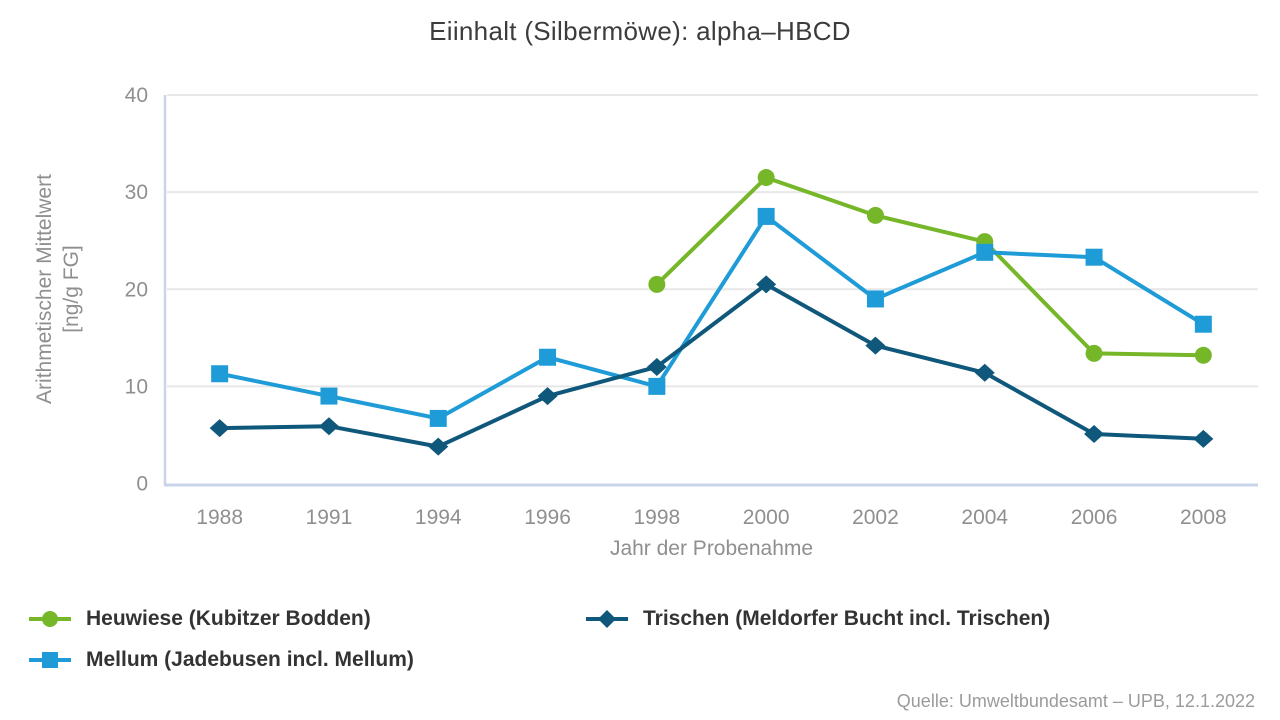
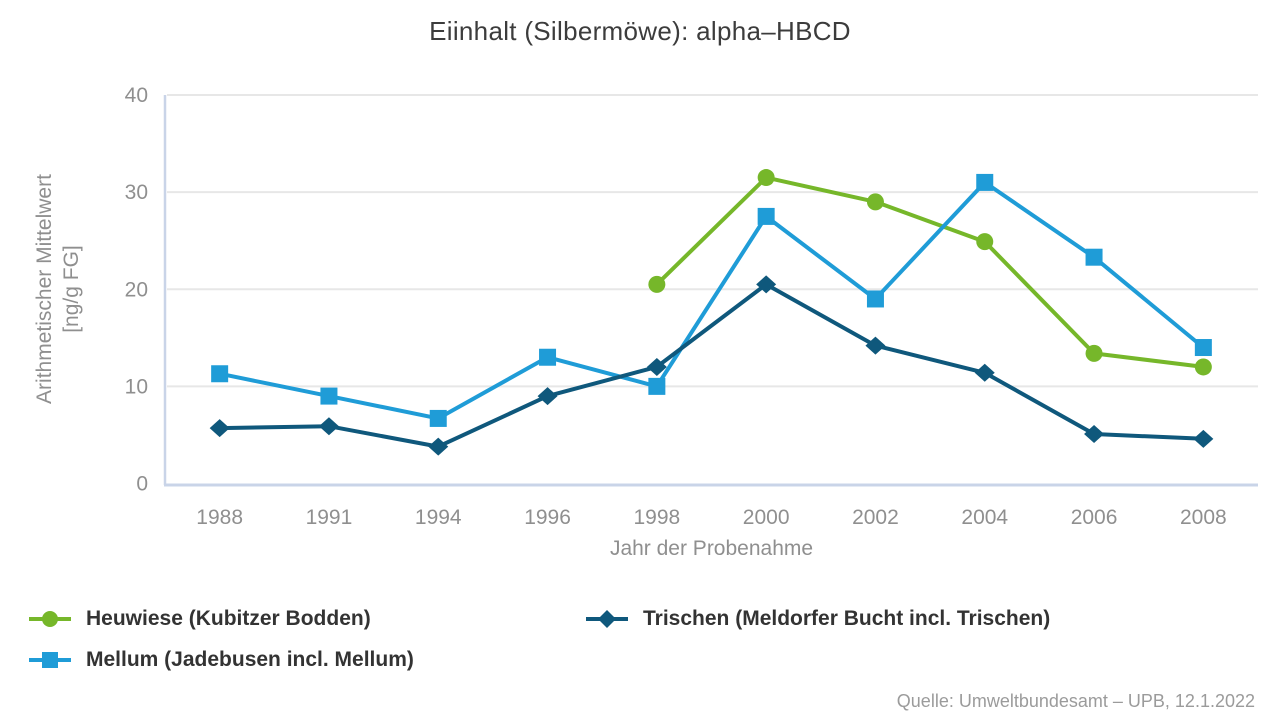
Heuwiese (Kubitzer Bodden)/2002: 28 -> 29
Mellum (Jadebusen incl. Mellum)/2004: 24 -> 31
Heuwiese (Kubitzer Bodden)/2008: 13 -> 12
Mellum (Jadebusen incl. Mellum)/2008: 16 -> 14
